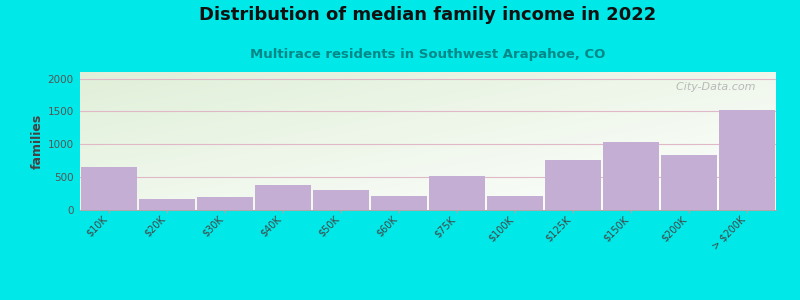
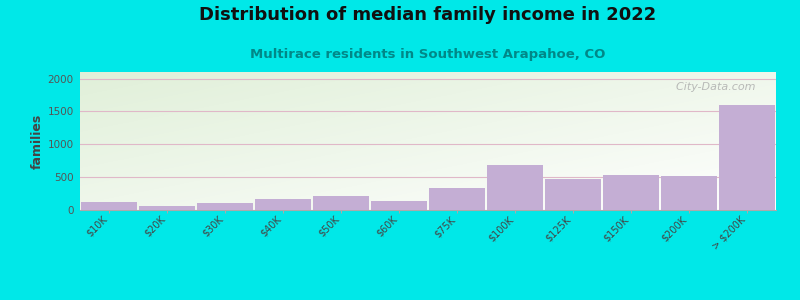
$10K: 660 -> 120
$20K: 160 -> 60
$30K: 200 -> 100
$40K: 380 -> 180
$50K: 300 -> 210
$60K: 220 -> 140
$75K: 520 -> 330
$100K: 220 -> 690
$125K: 760 -> 460
$150K: 1040 -> 530
$200K: 840 -> 520
> $200K: 1520 -> 1600
